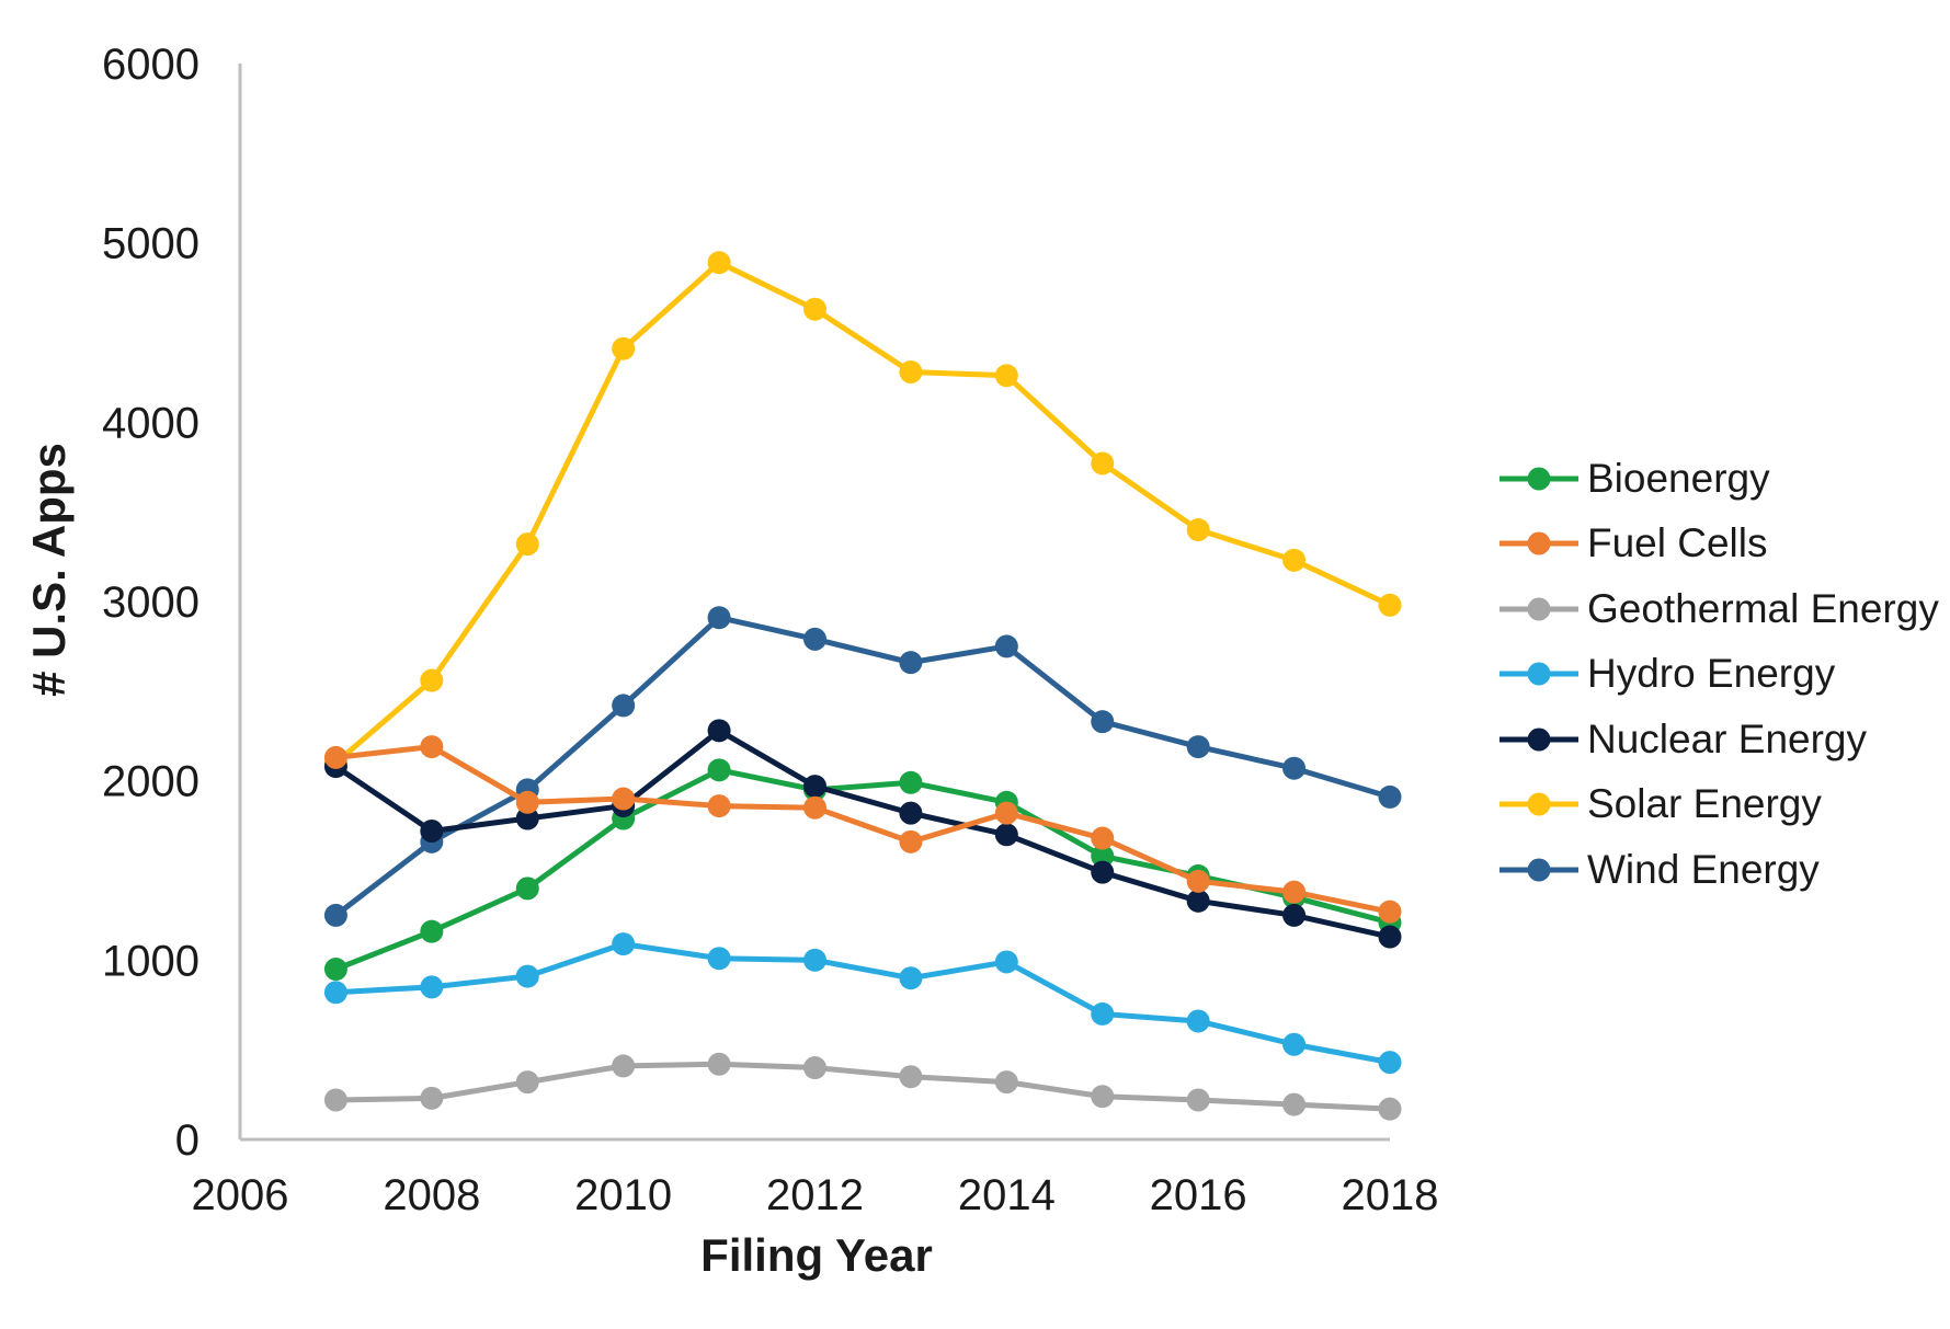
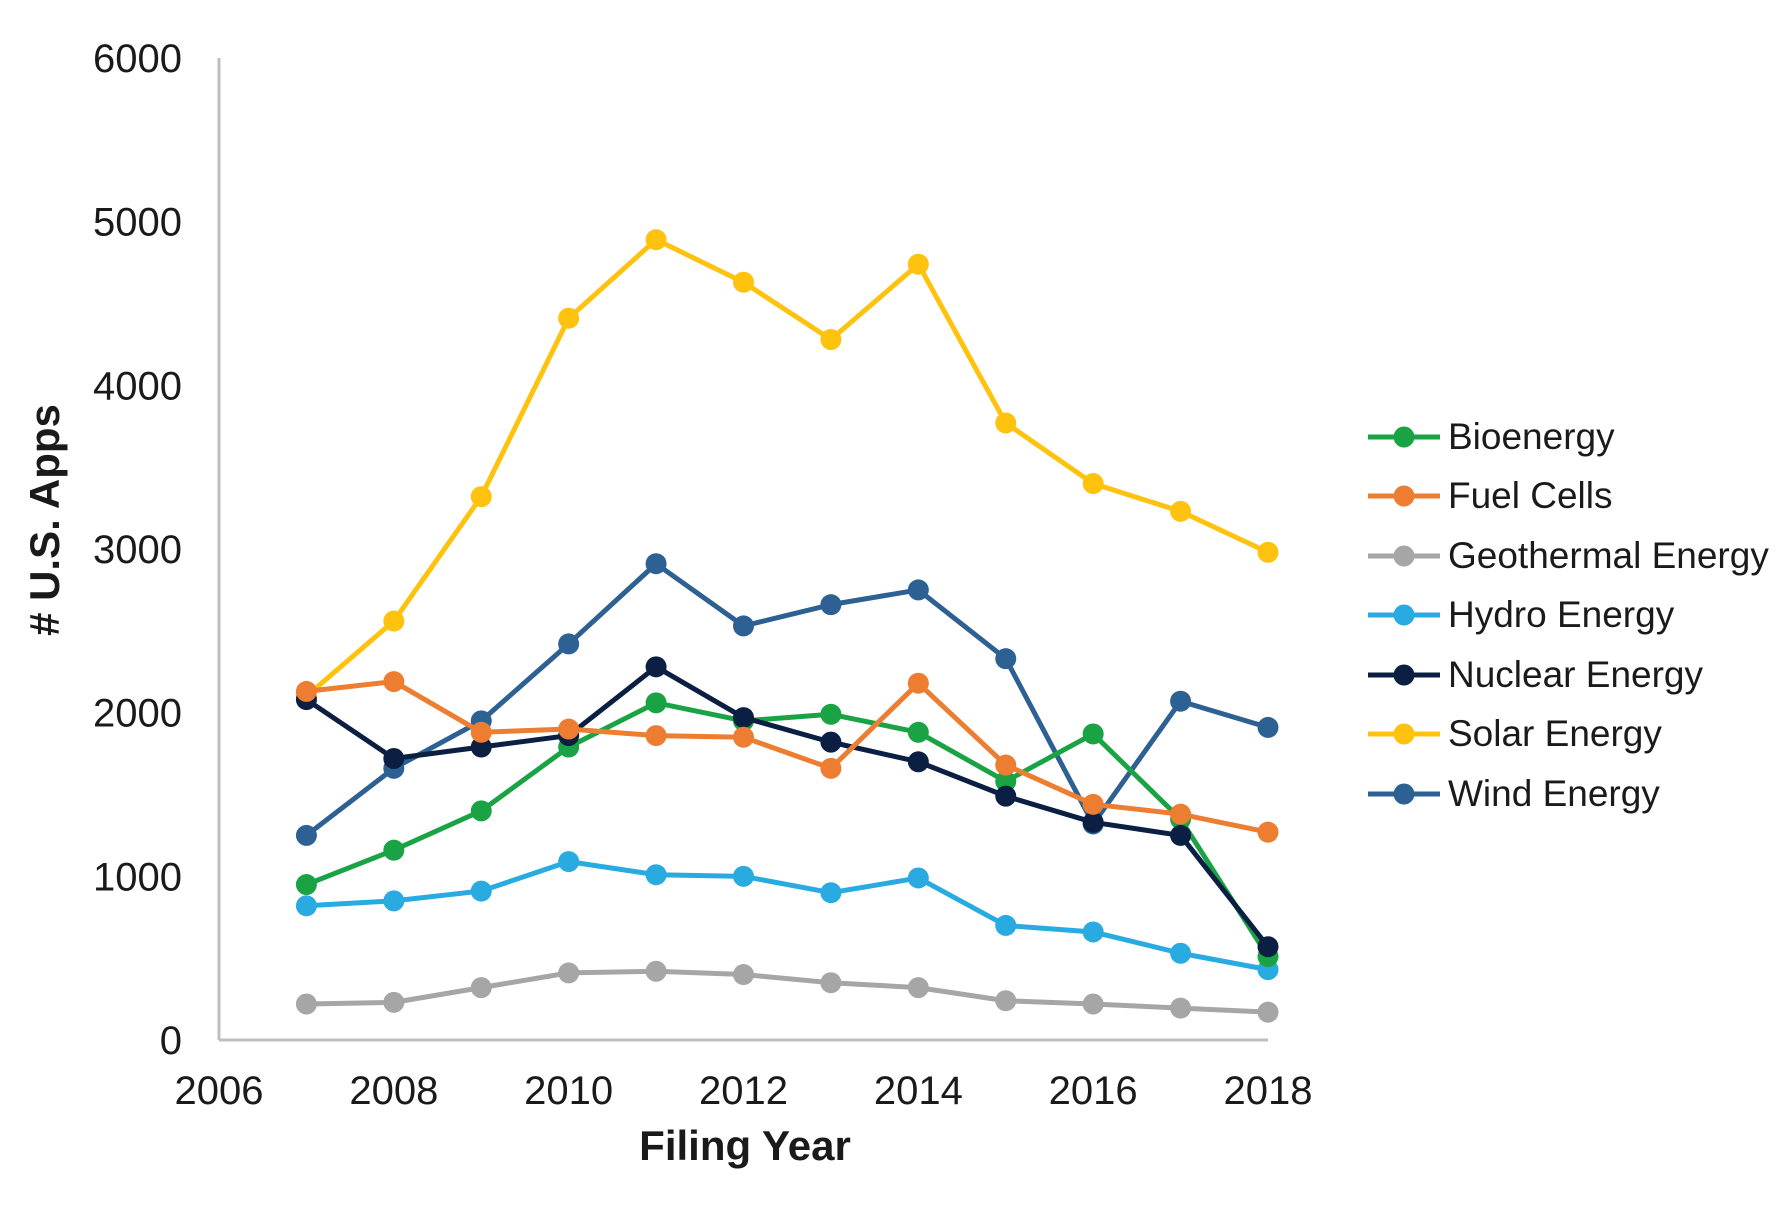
Wind Energy/2012: 2790 -> 2530
Fuel Cells/2014: 1820 -> 2180
Solar Energy/2014: 4260 -> 4740
Bioenergy/2016: 1470 -> 1870
Wind Energy/2016: 2190 -> 1320
Bioenergy/2018: 1210 -> 510
Nuclear Energy/2018: 1130 -> 570
